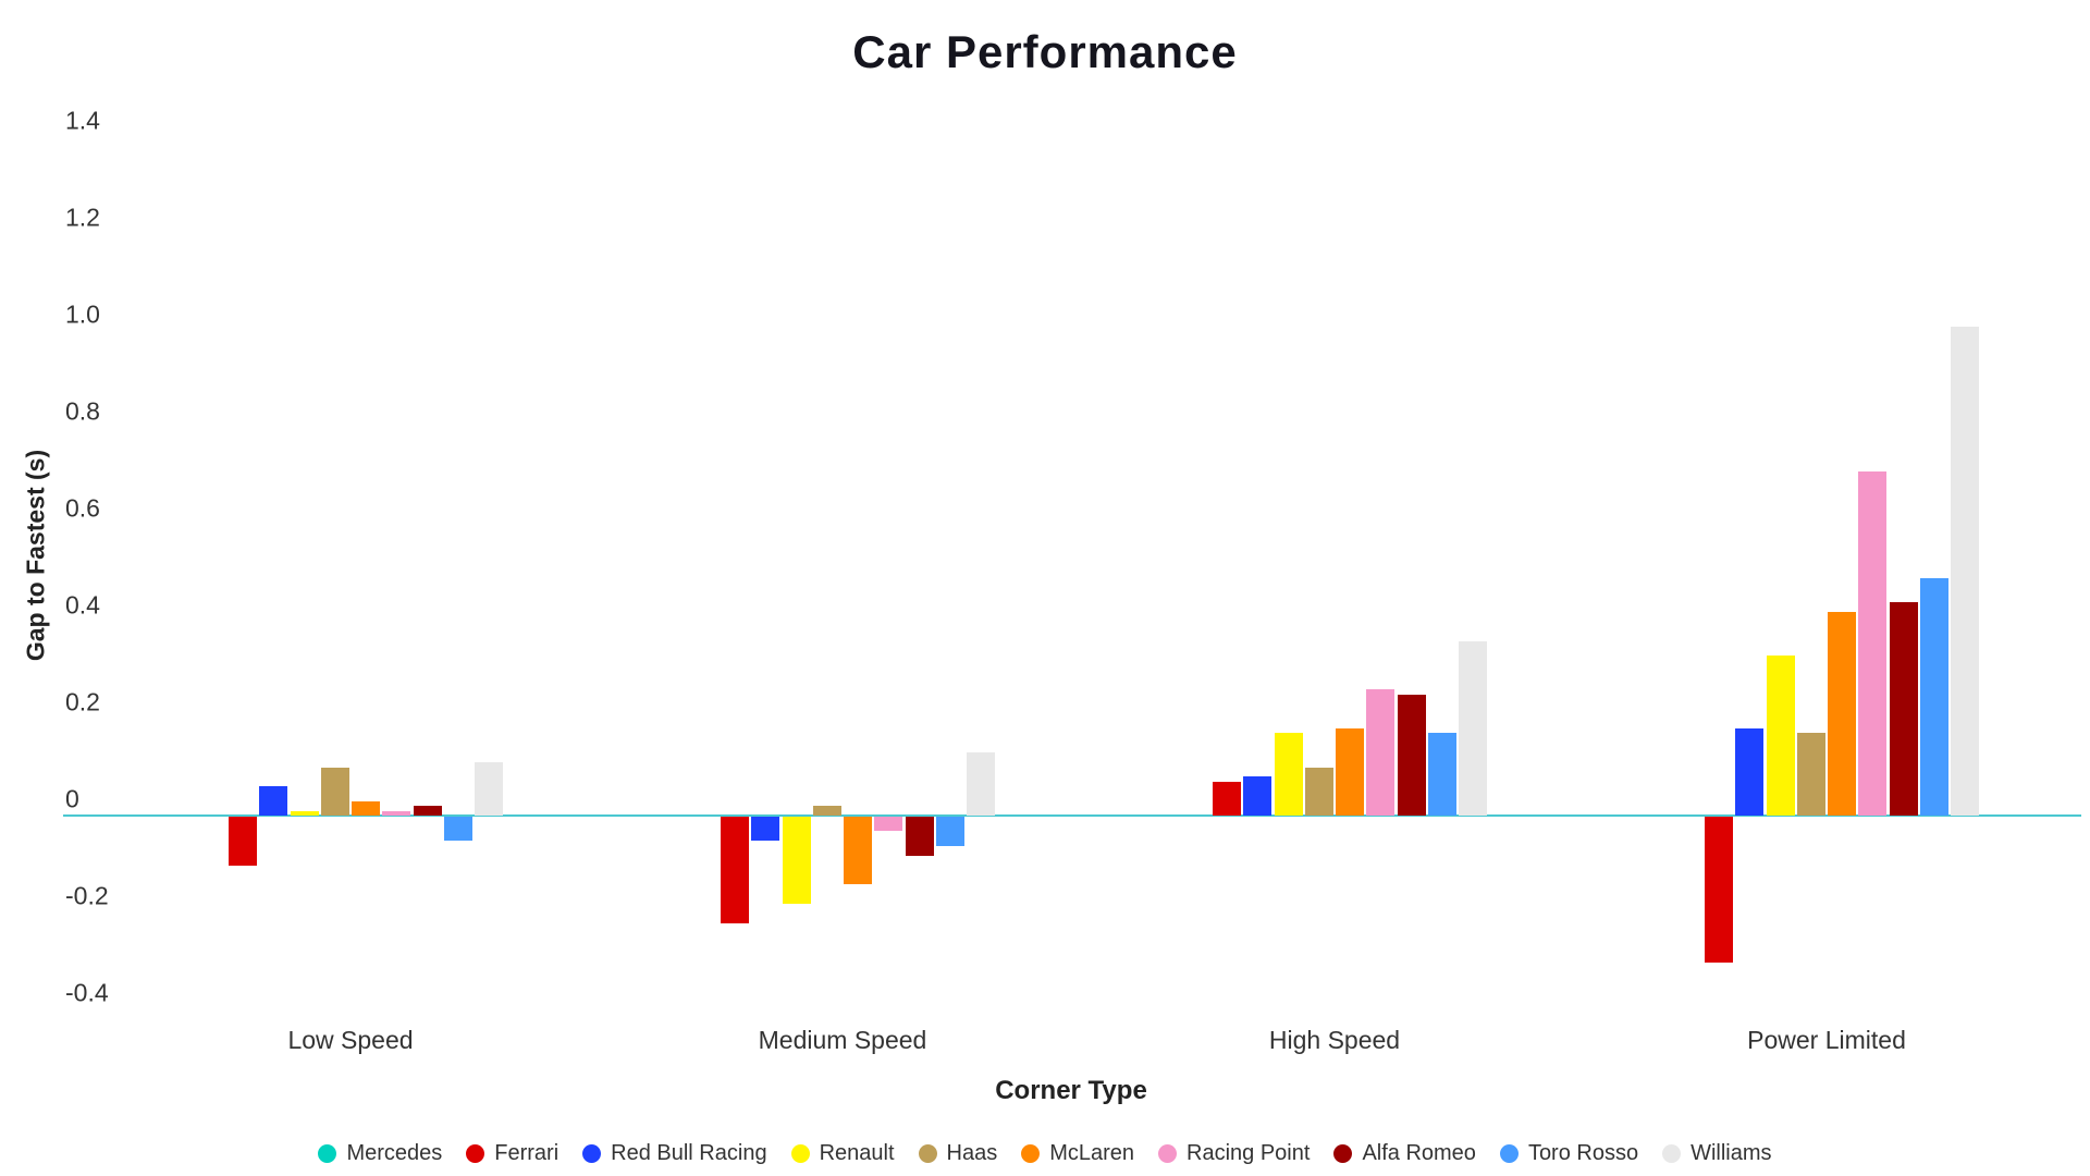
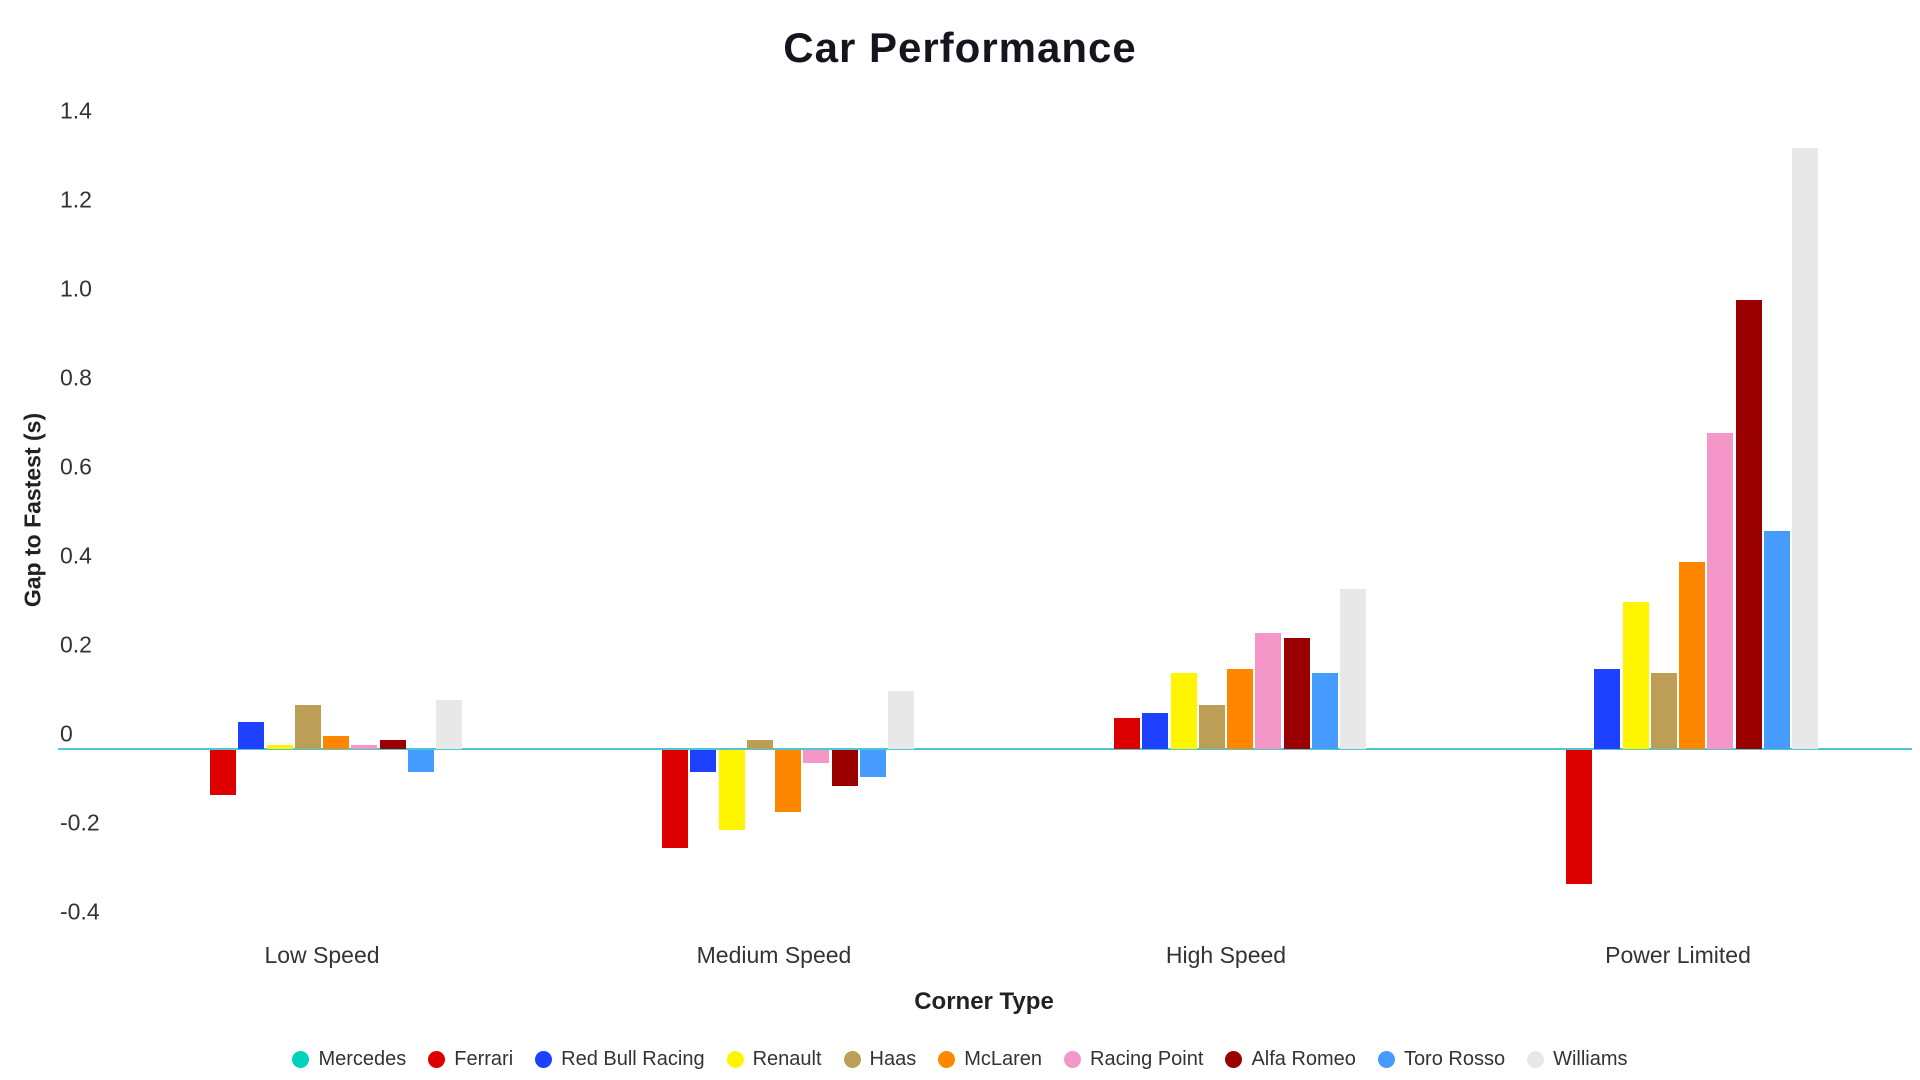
Alfa Romeo/Power Limited: 0.44 -> 1.01
Williams/Power Limited: 1.01 -> 1.35
